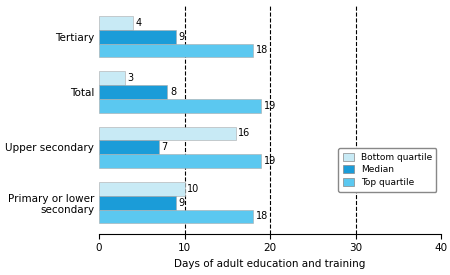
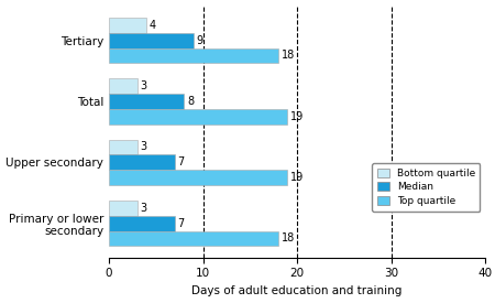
Bottom quartile/Upper secondary: 16 -> 3
Bottom quartile/Primary or lower secondary: 10 -> 3
Median/Primary or lower secondary: 9 -> 7
